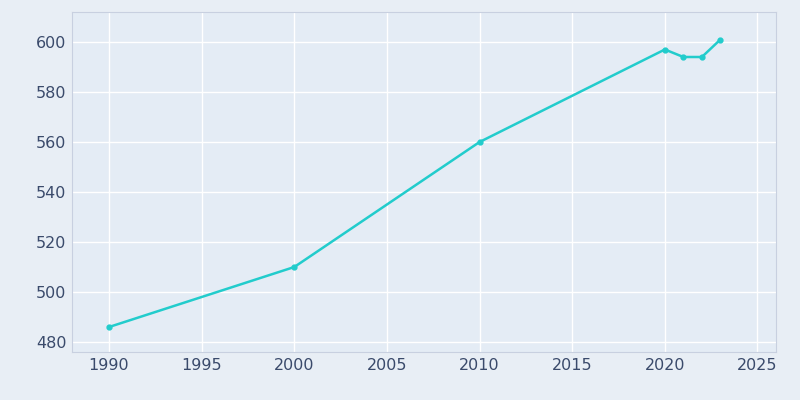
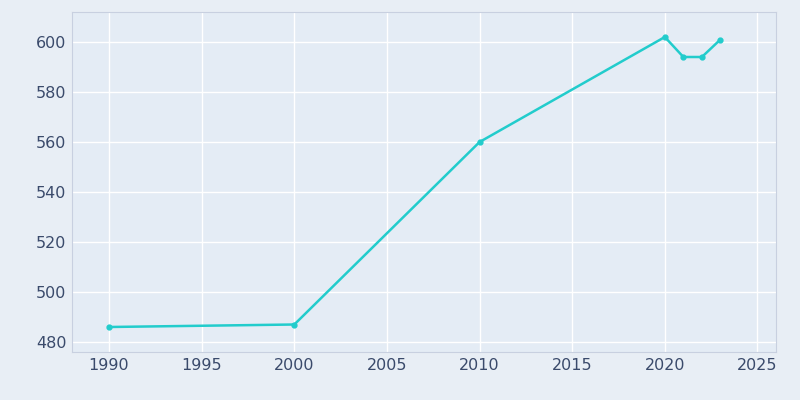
2000: 510 -> 487
2020: 597 -> 602
